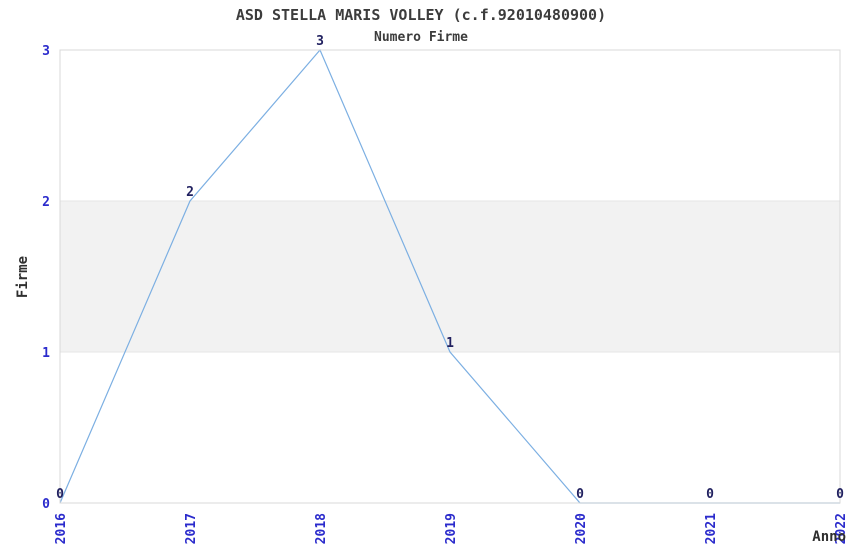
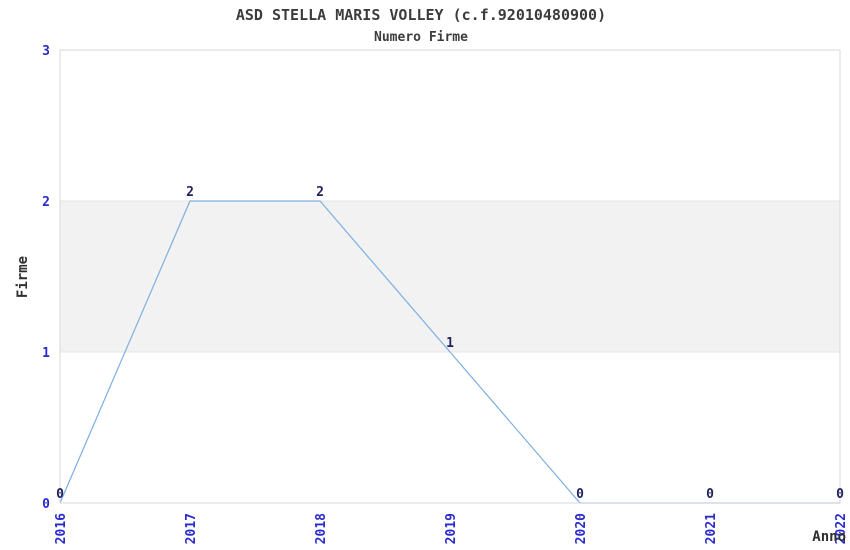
2018: 3 -> 2
